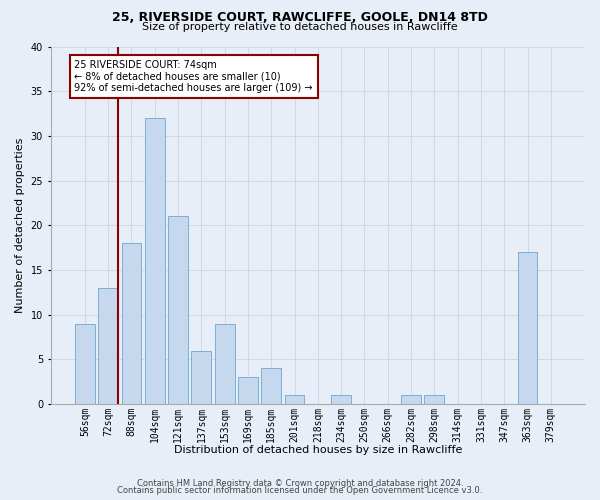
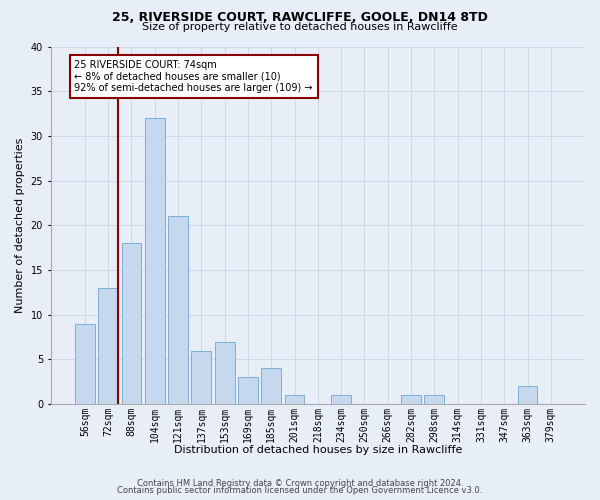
153sqm: 9 -> 7
363sqm: 17 -> 2
